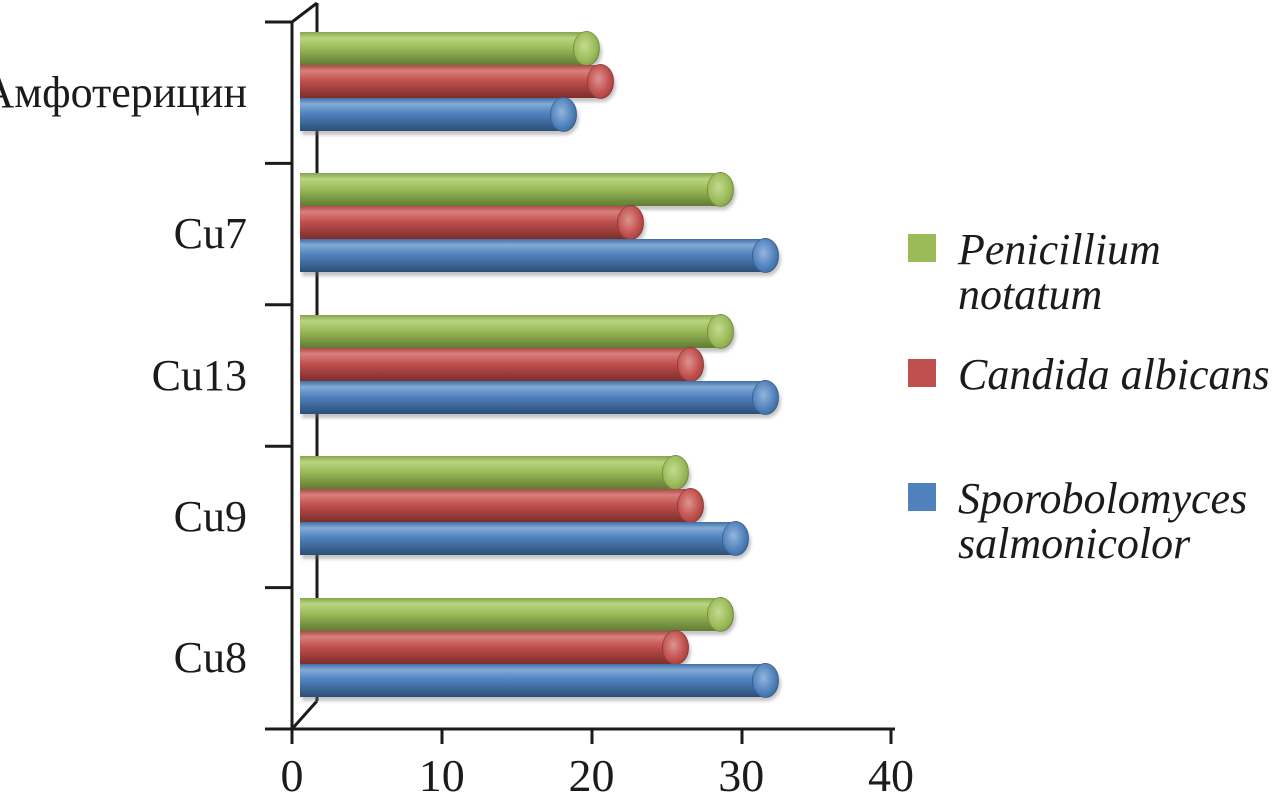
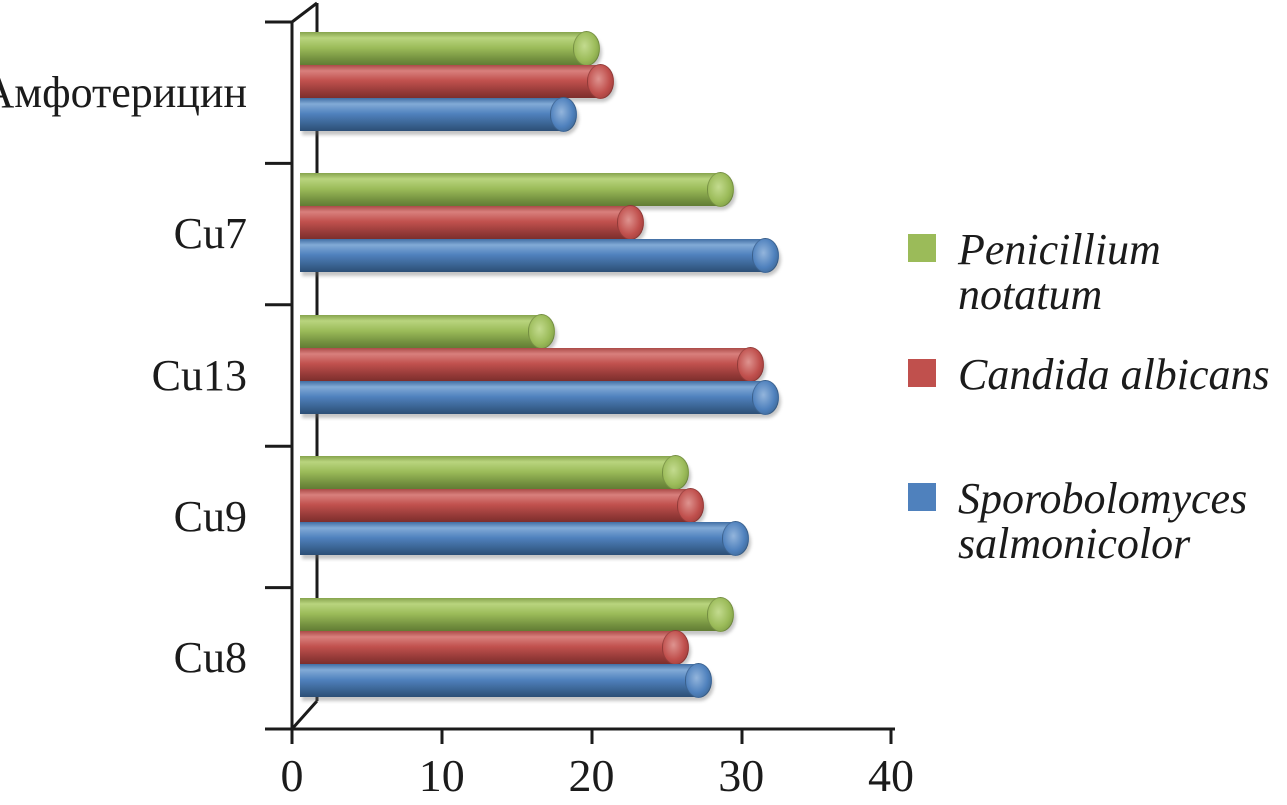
Penicillium notatum/Cu13: 29 -> 17
Candida albicans/Cu13: 27 -> 31
Sporobolomyces salmonicolor/Cu8: 32.0 -> 27.5
